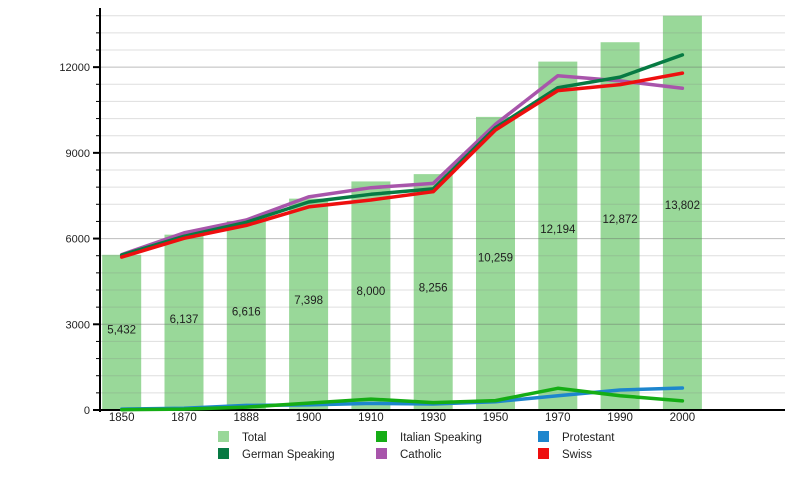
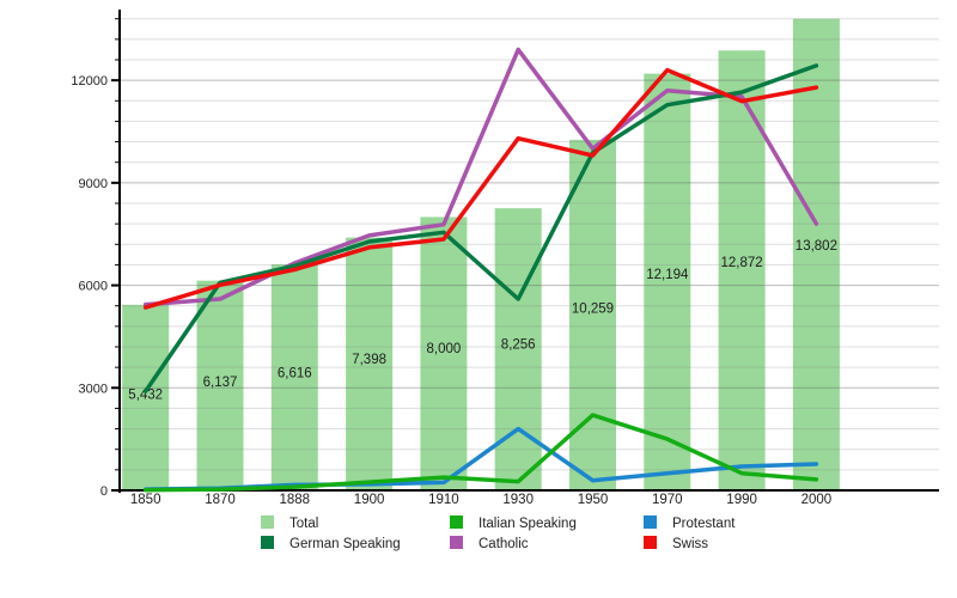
German Speaking/1850: 5400 -> 2900
Catholic/1870: 6200 -> 5600
Protestant/1930: 200 -> 1800
Catholic/1930: 7900 -> 12900
German Speaking/1930: 7700 -> 5600
Swiss/1930: 7600 -> 10300
Italian Speaking/1950: 300 -> 2200
Italian Speaking/1970: 800 -> 1500
Swiss/1970: 11200 -> 12300
Catholic/2000: 11300 -> 7800
